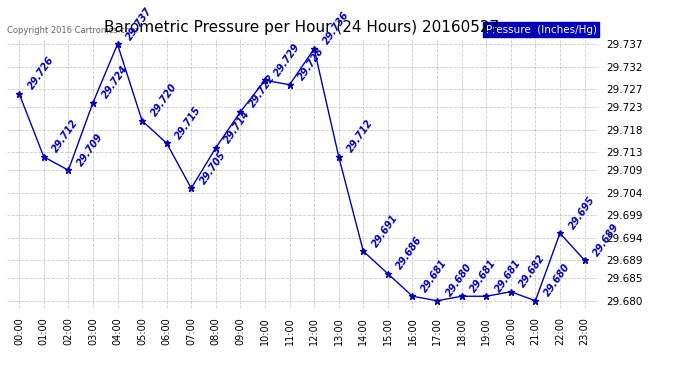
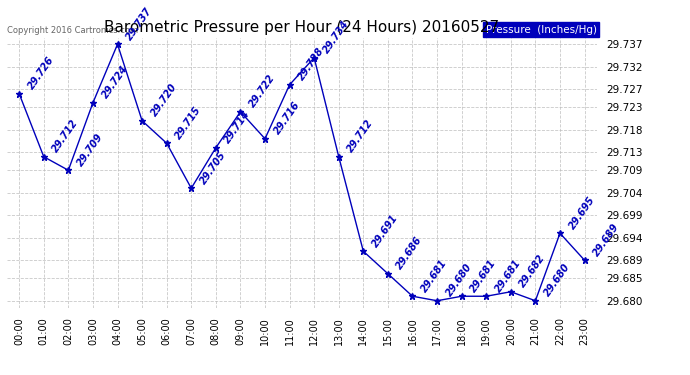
10:00: 29.729 -> 29.716
12:00: 29.736 -> 29.734
